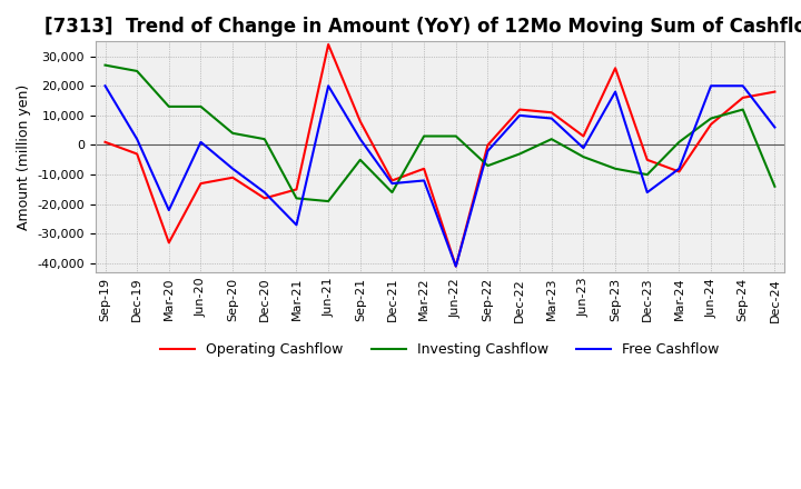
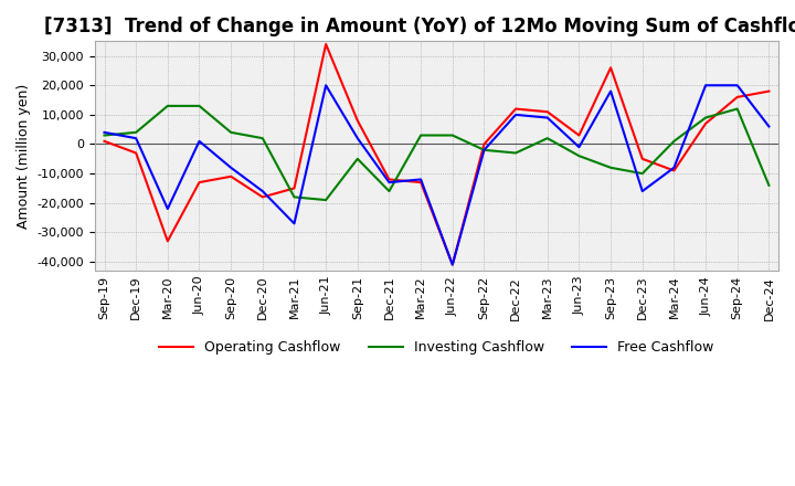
Investing Cashflow/Sep-19: 27,000 -> 3,000
Free Cashflow/Sep-19: 20,000 -> 4,000
Investing Cashflow/Dec-19: 25,000 -> 4,000
Operating Cashflow/Mar-22: -8,000 -> -13,000
Investing Cashflow/Sep-22: -7,000 -> -2,000
